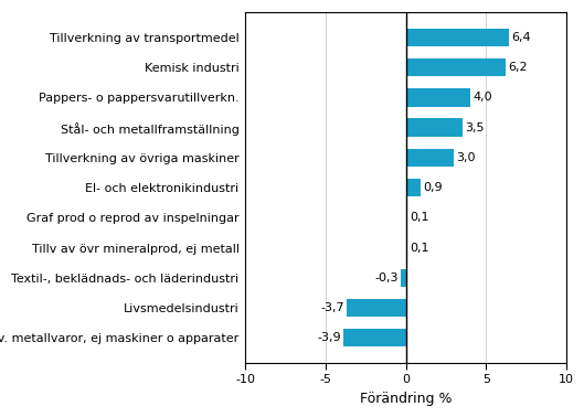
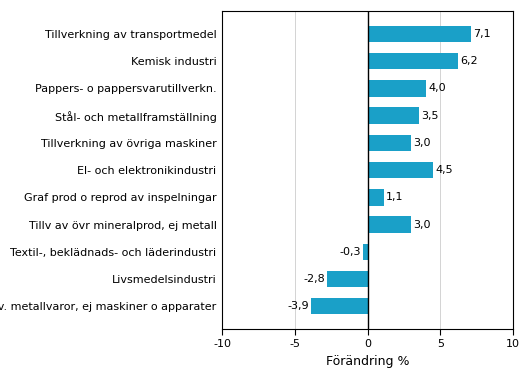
Tillverkning av transportmedel: 6,4 -> 7,1
El- och elektronikindustri: 0,9 -> 4,5
Graf prod o reprod av inspelningar: 0,1 -> 1,1
Tillv av övr mineralprod, ej metall: 0,1 -> 3,0
Livsmedelsindustri: -3,7 -> -2,8
